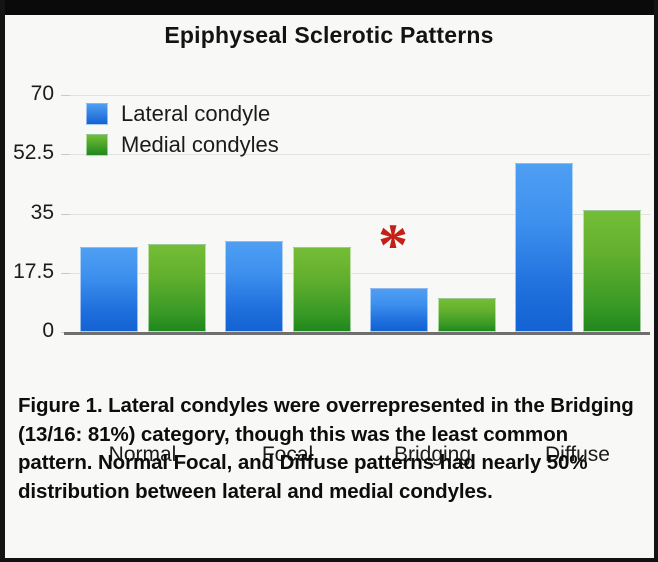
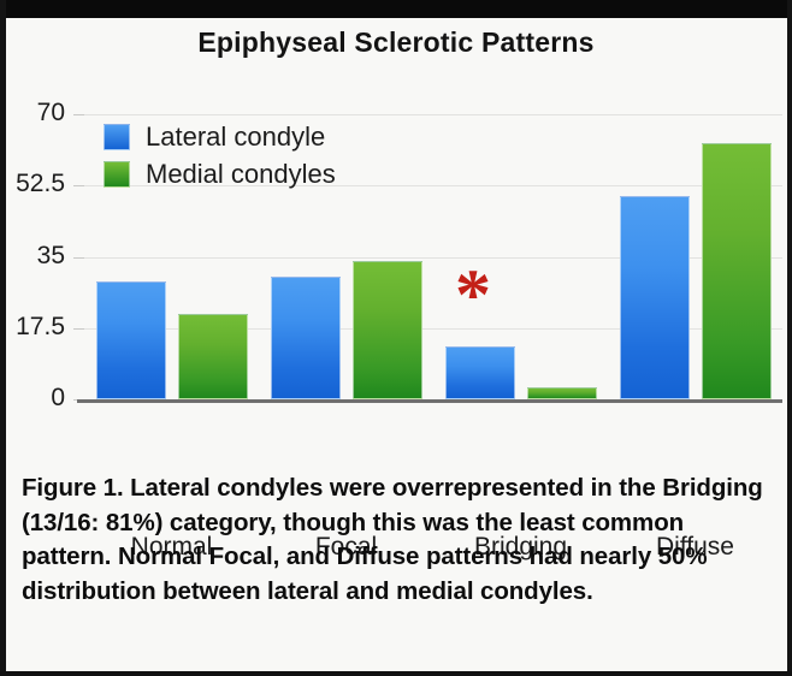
Lateral condyle/Normal: 25 -> 29
Medial condyles/Normal: 26 -> 21
Lateral condyle/Focal: 27 -> 30
Medial condyles/Focal: 25 -> 34
Medial condyles/Bridging: 10 -> 3
Medial condyles/Diffuse: 36 -> 63
